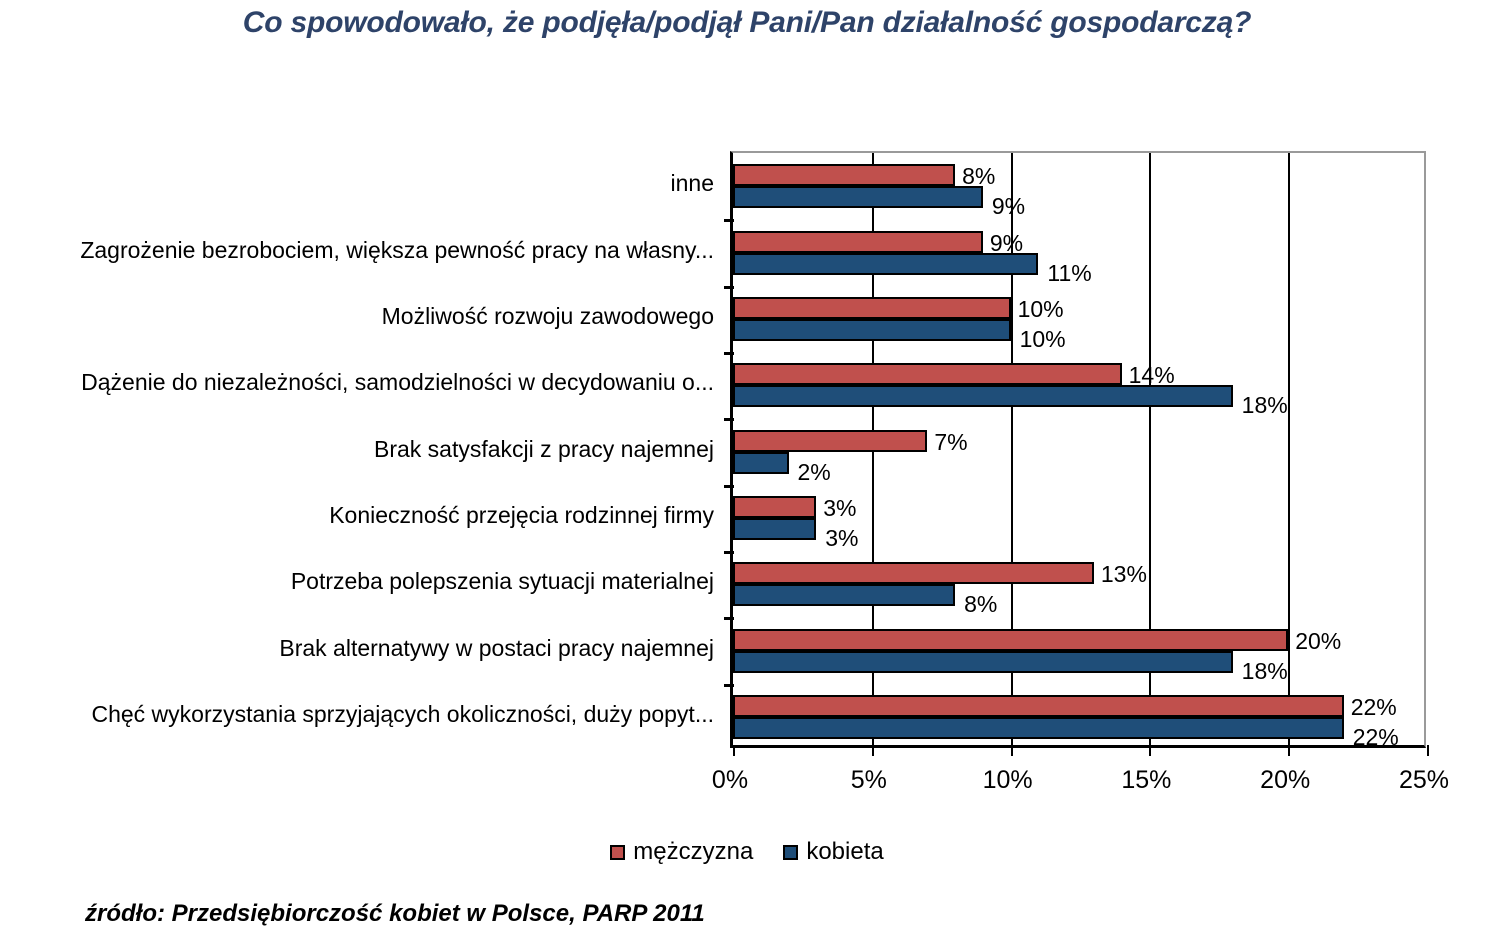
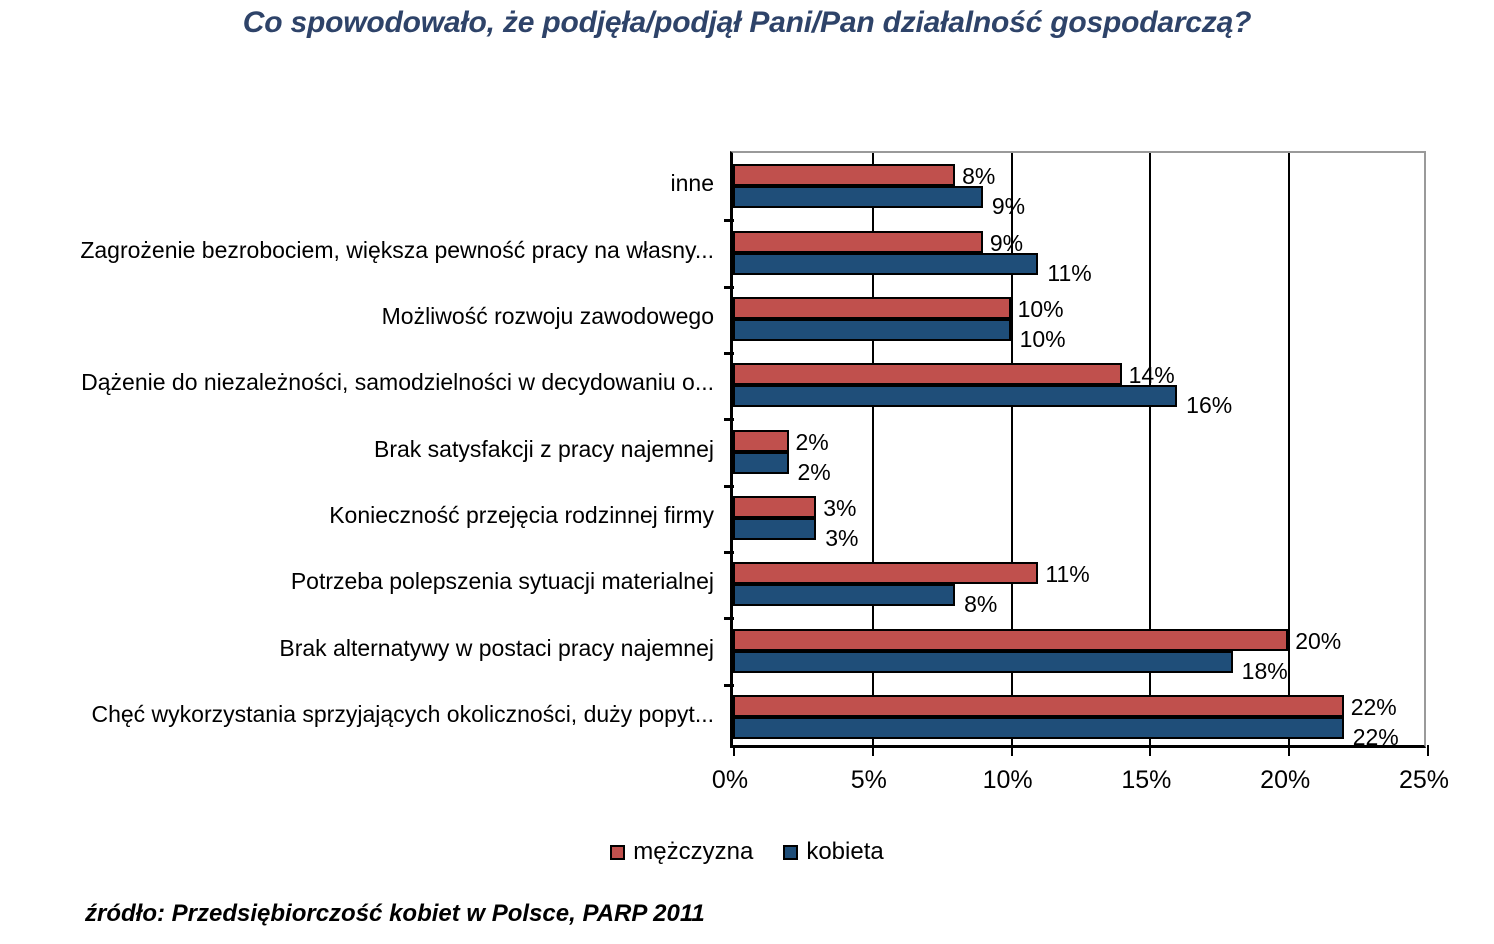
kobieta/Dążenie do niezależności, samodzielności w decydowaniu o...: 18% -> 16%
mężczyzna/Brak satysfakcji z pracy najemnej: 7% -> 2%
mężczyzna/Potrzeba polepszenia sytuacji materialnej: 13% -> 11%
